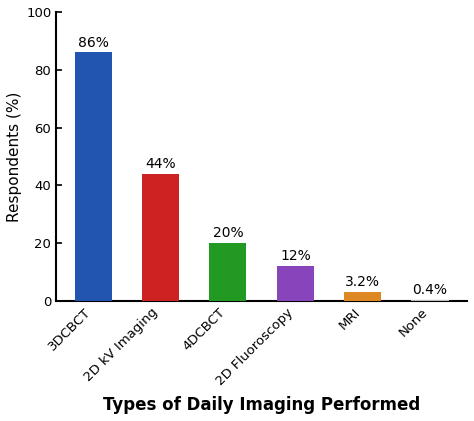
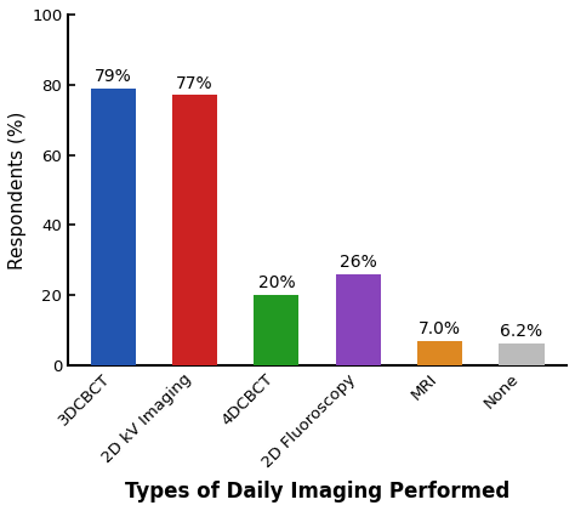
3DCBCT: 86% -> 79%
2D kV Imaging: 44% -> 77%
2D Fluoroscopy: 12% -> 26%
MRI: 3.2% -> 7.0%
None: 0.4% -> 6.2%
